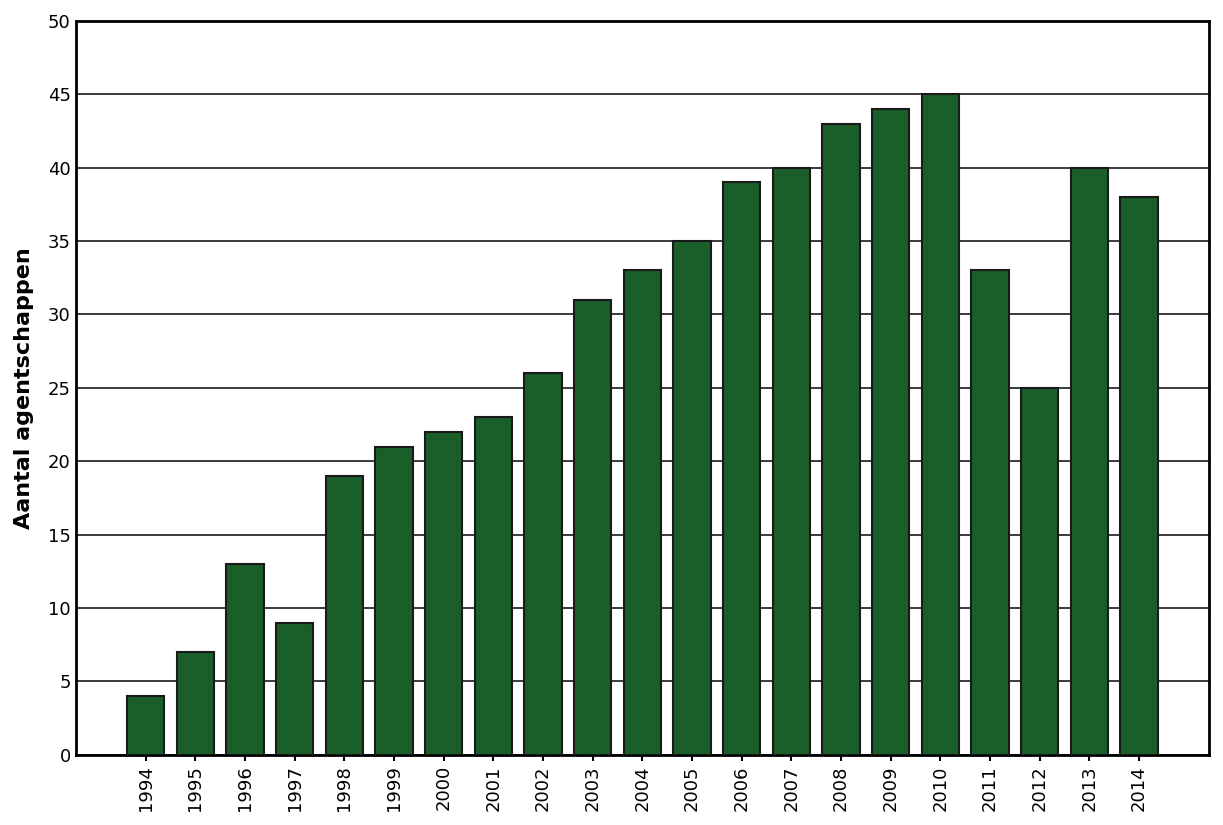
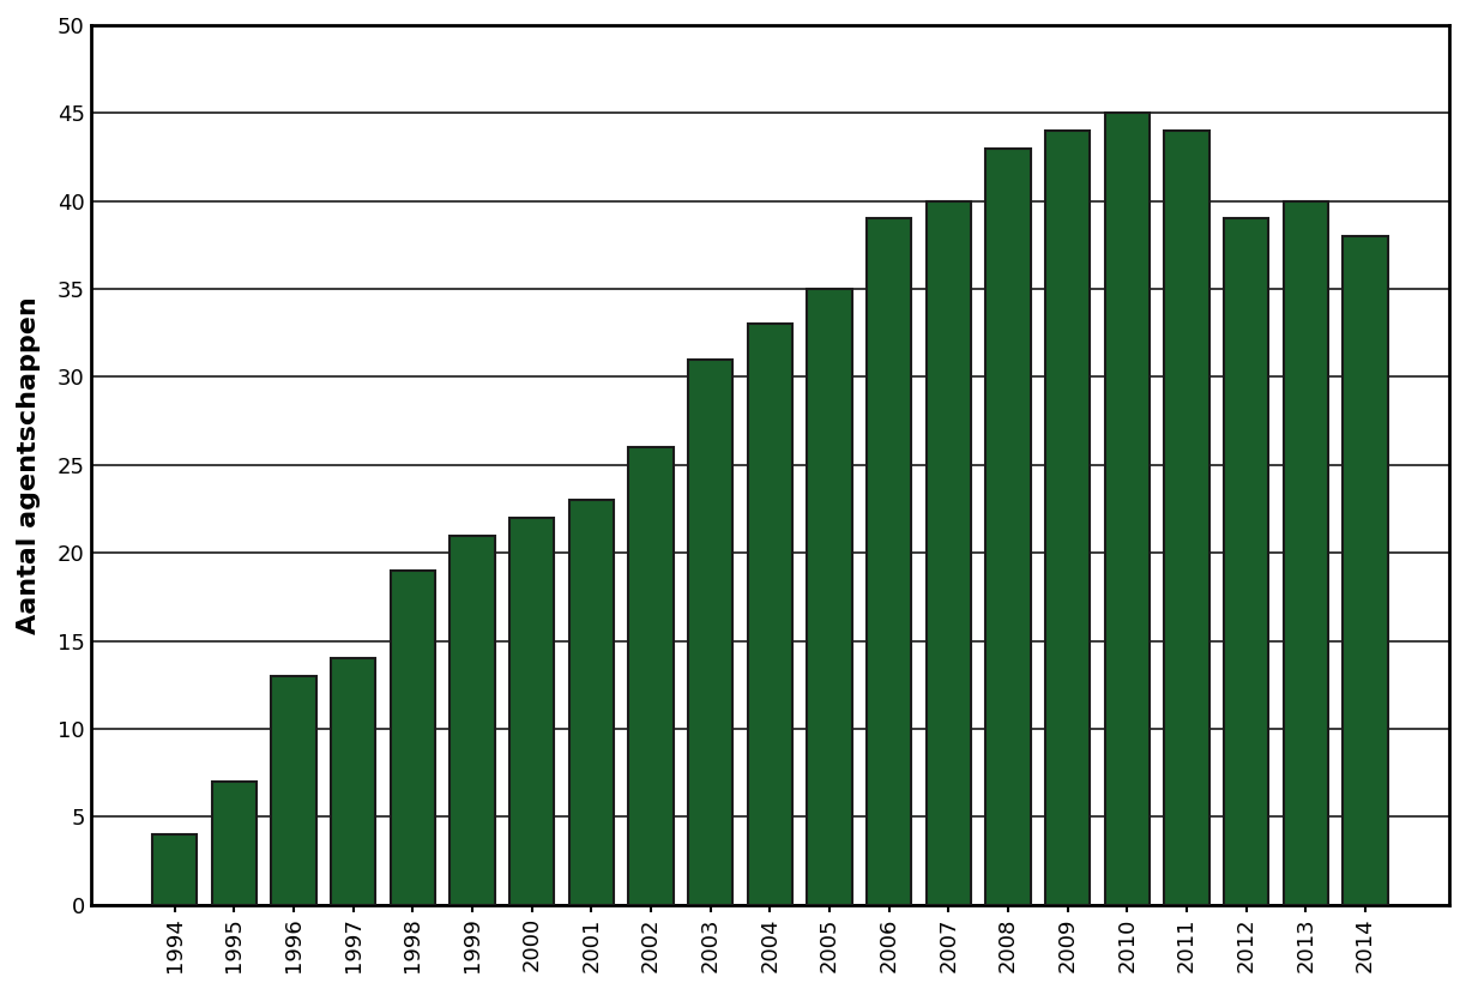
1997: 9 -> 14
2011: 33 -> 44
2012: 25 -> 39
